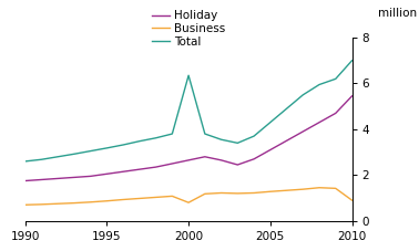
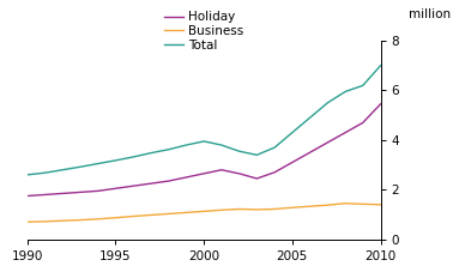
Business/2000: 0.80 -> 1.13
Total/2000: 6.35 -> 3.95
Business/2010: 0.90 -> 1.40
